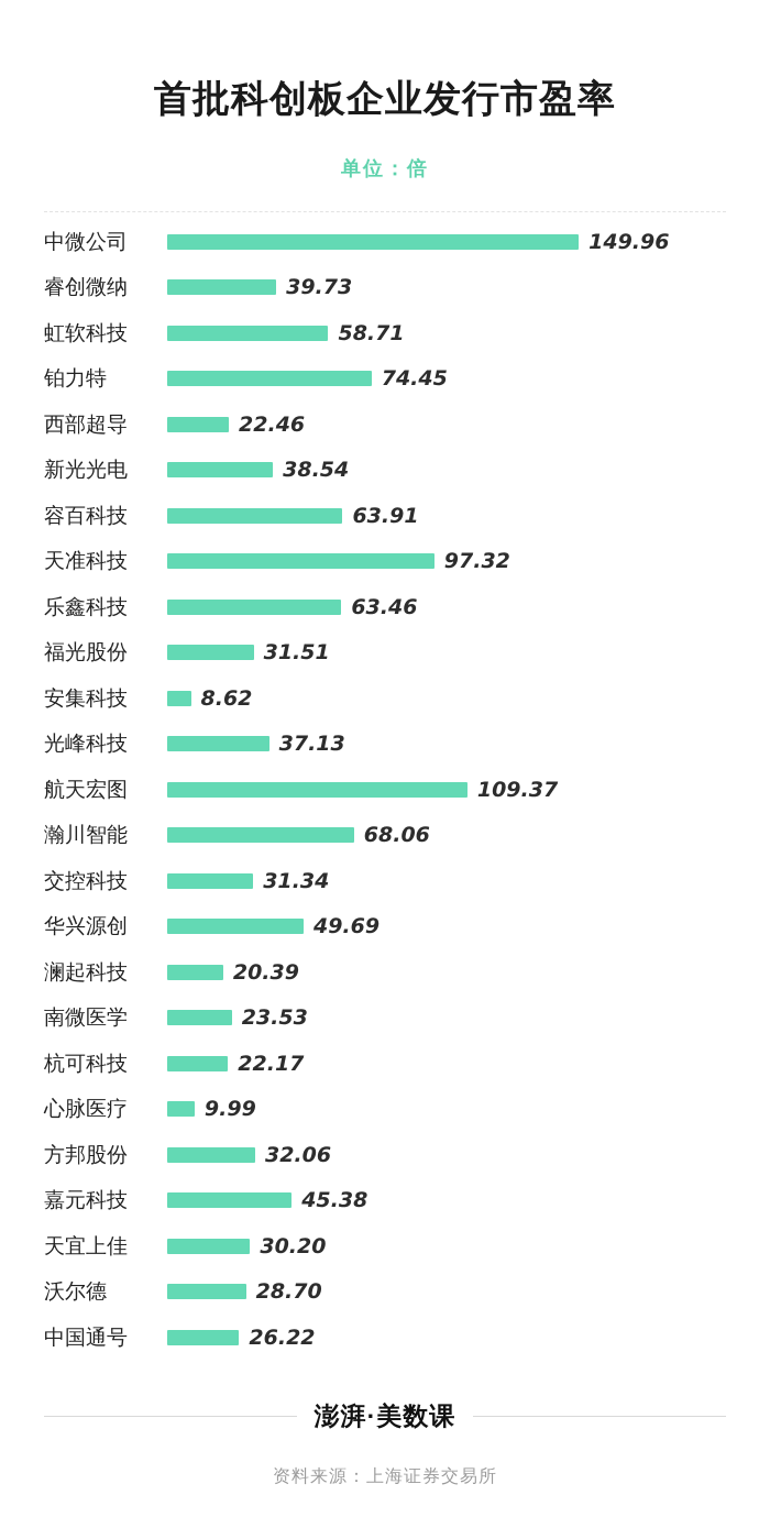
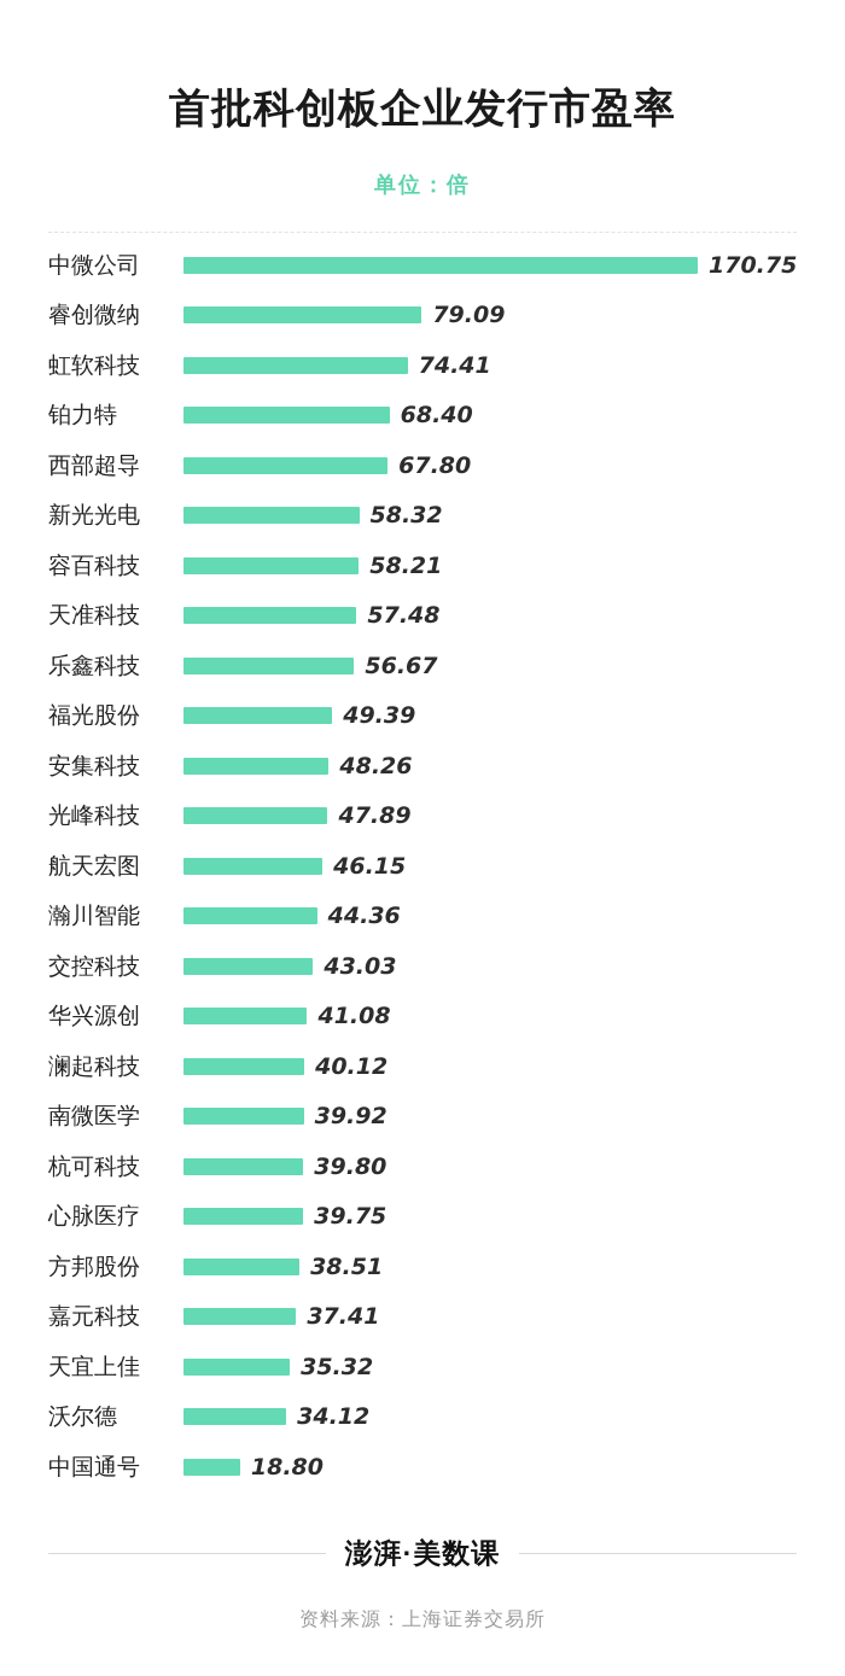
中微公司: 149.96 -> 170.75
睿创微纳: 39.73 -> 79.09
虹软科技: 58.71 -> 74.41
铂力特: 74.45 -> 68.40
西部超导: 22.46 -> 67.80
新光光电: 38.54 -> 58.32
容百科技: 63.91 -> 58.21
天准科技: 97.32 -> 57.48
乐鑫科技: 63.46 -> 56.67
福光股份: 31.51 -> 49.39
安集科技: 8.62 -> 48.26
光峰科技: 37.13 -> 47.89
航天宏图: 109.37 -> 46.15
瀚川智能: 68.06 -> 44.36
交控科技: 31.34 -> 43.03
华兴源创: 49.69 -> 41.08
澜起科技: 20.39 -> 40.12
南微医学: 23.53 -> 39.92
杭可科技: 22.17 -> 39.80
心脉医疗: 9.99 -> 39.75
方邦股份: 32.06 -> 38.51
嘉元科技: 45.38 -> 37.41
天宜上佳: 30.20 -> 35.32
沃尔德: 28.70 -> 34.12
中国通号: 26.22 -> 18.80
